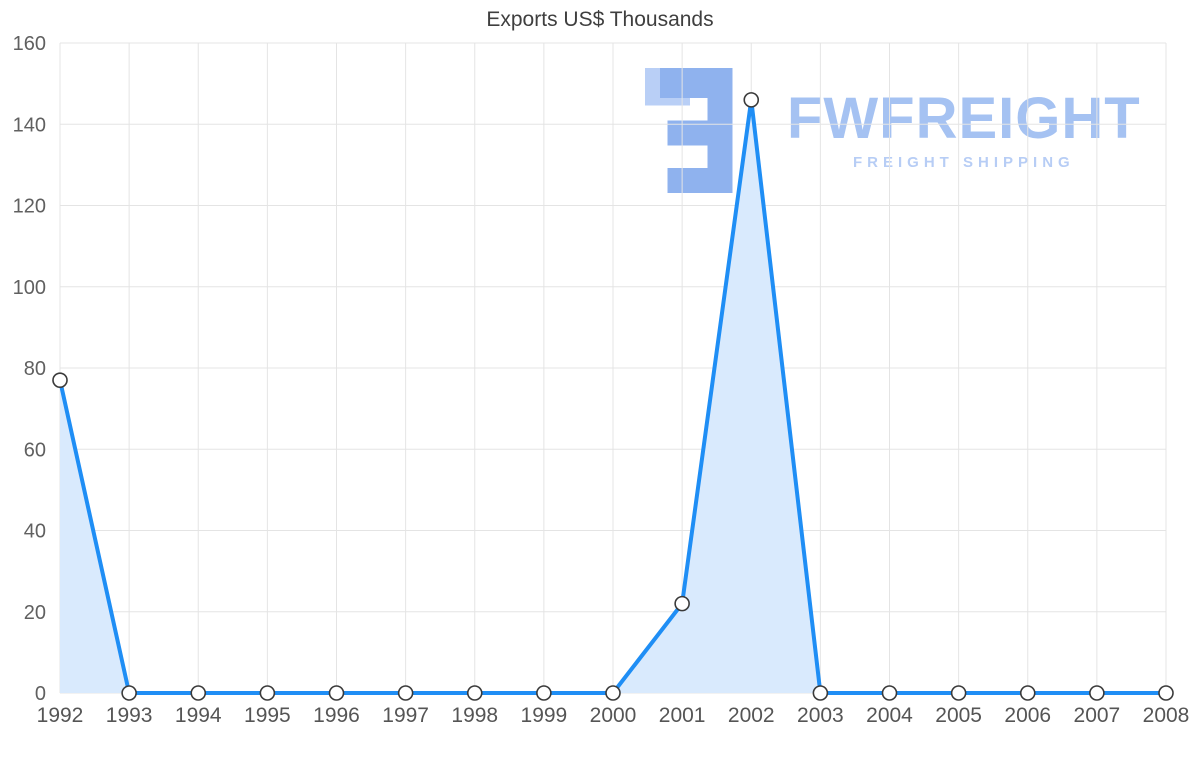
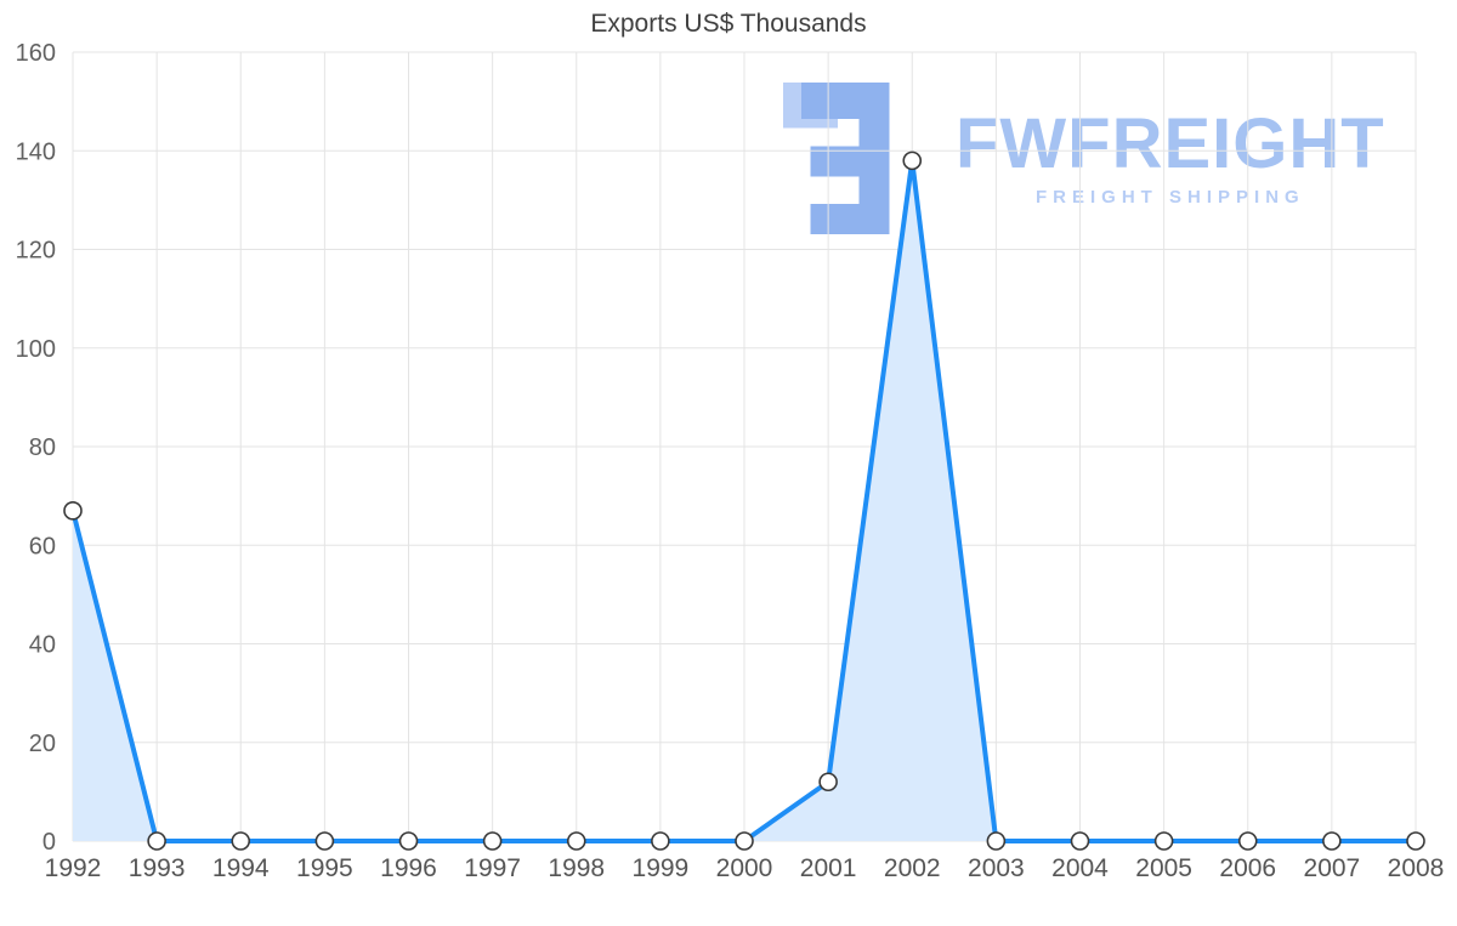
1992: 77 -> 67
2001: 22 -> 12
2002: 146 -> 138
